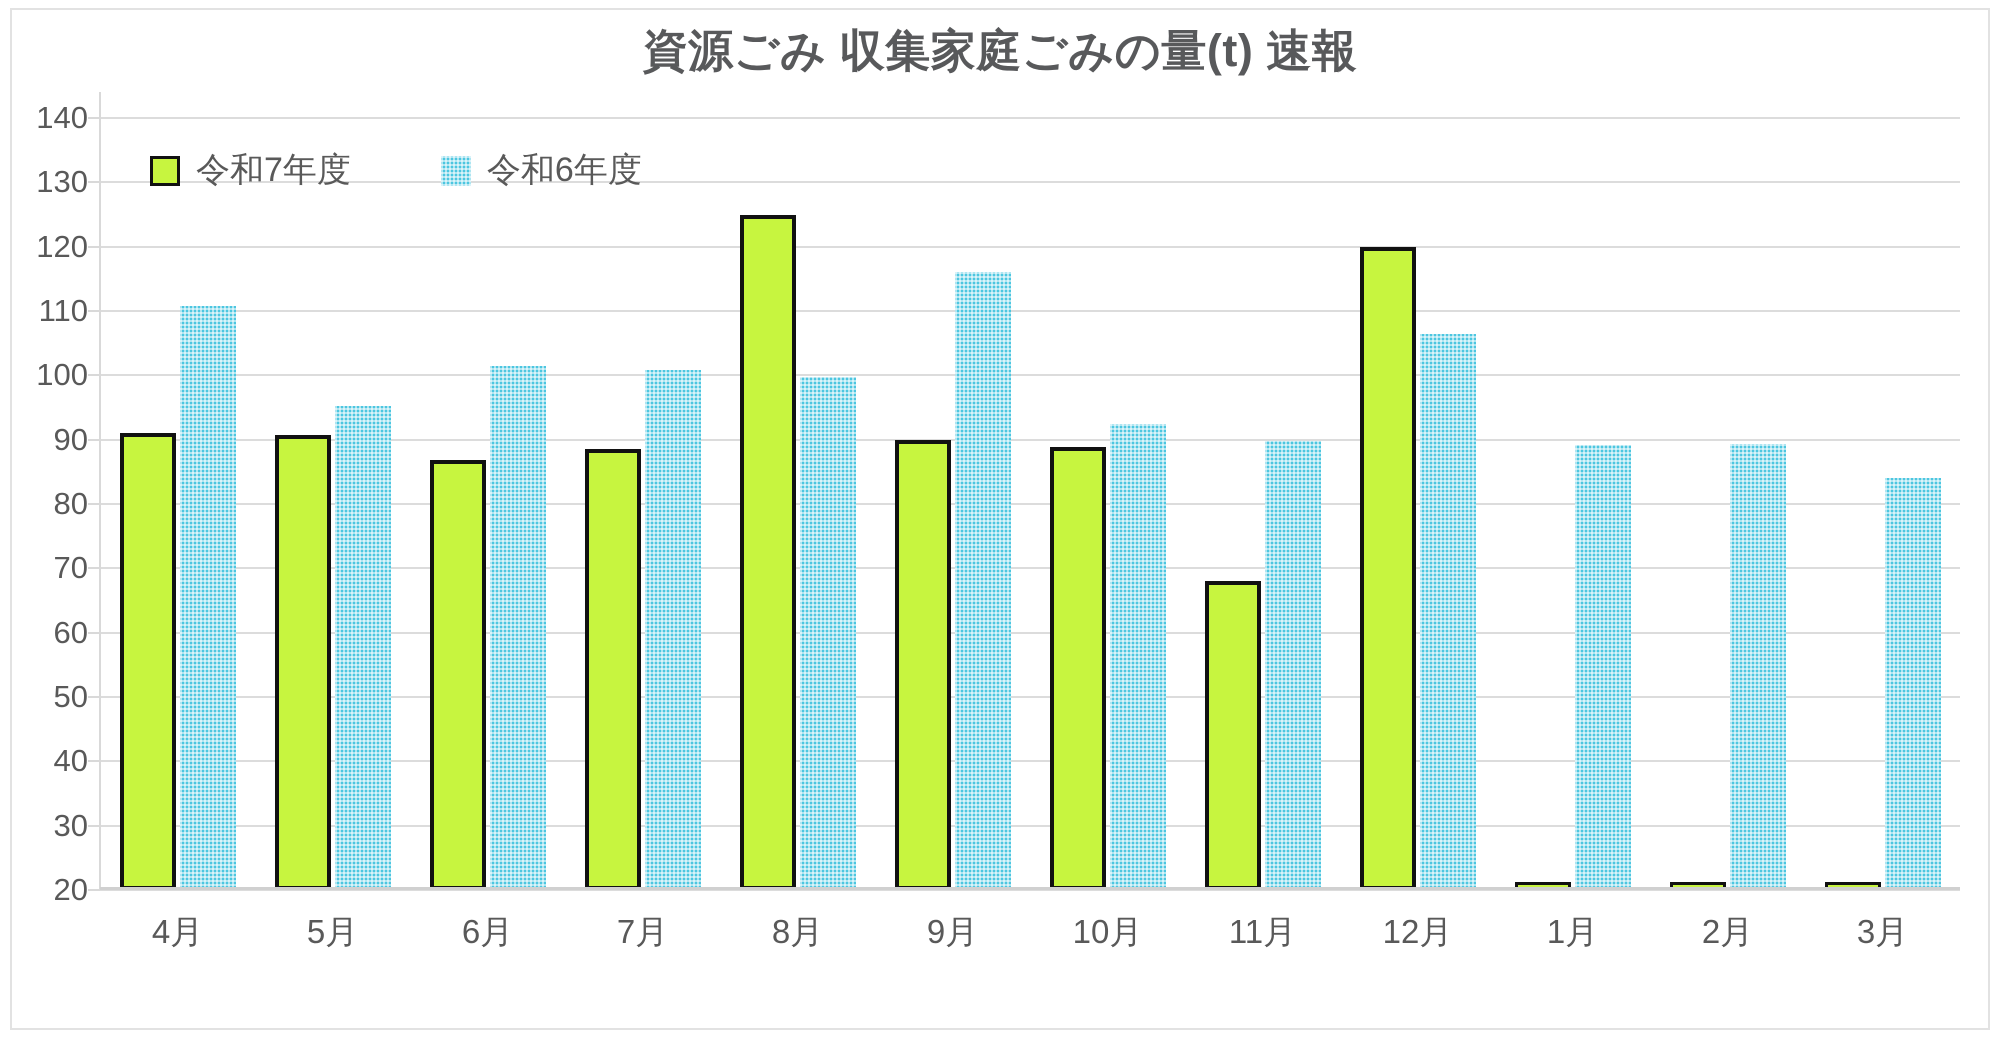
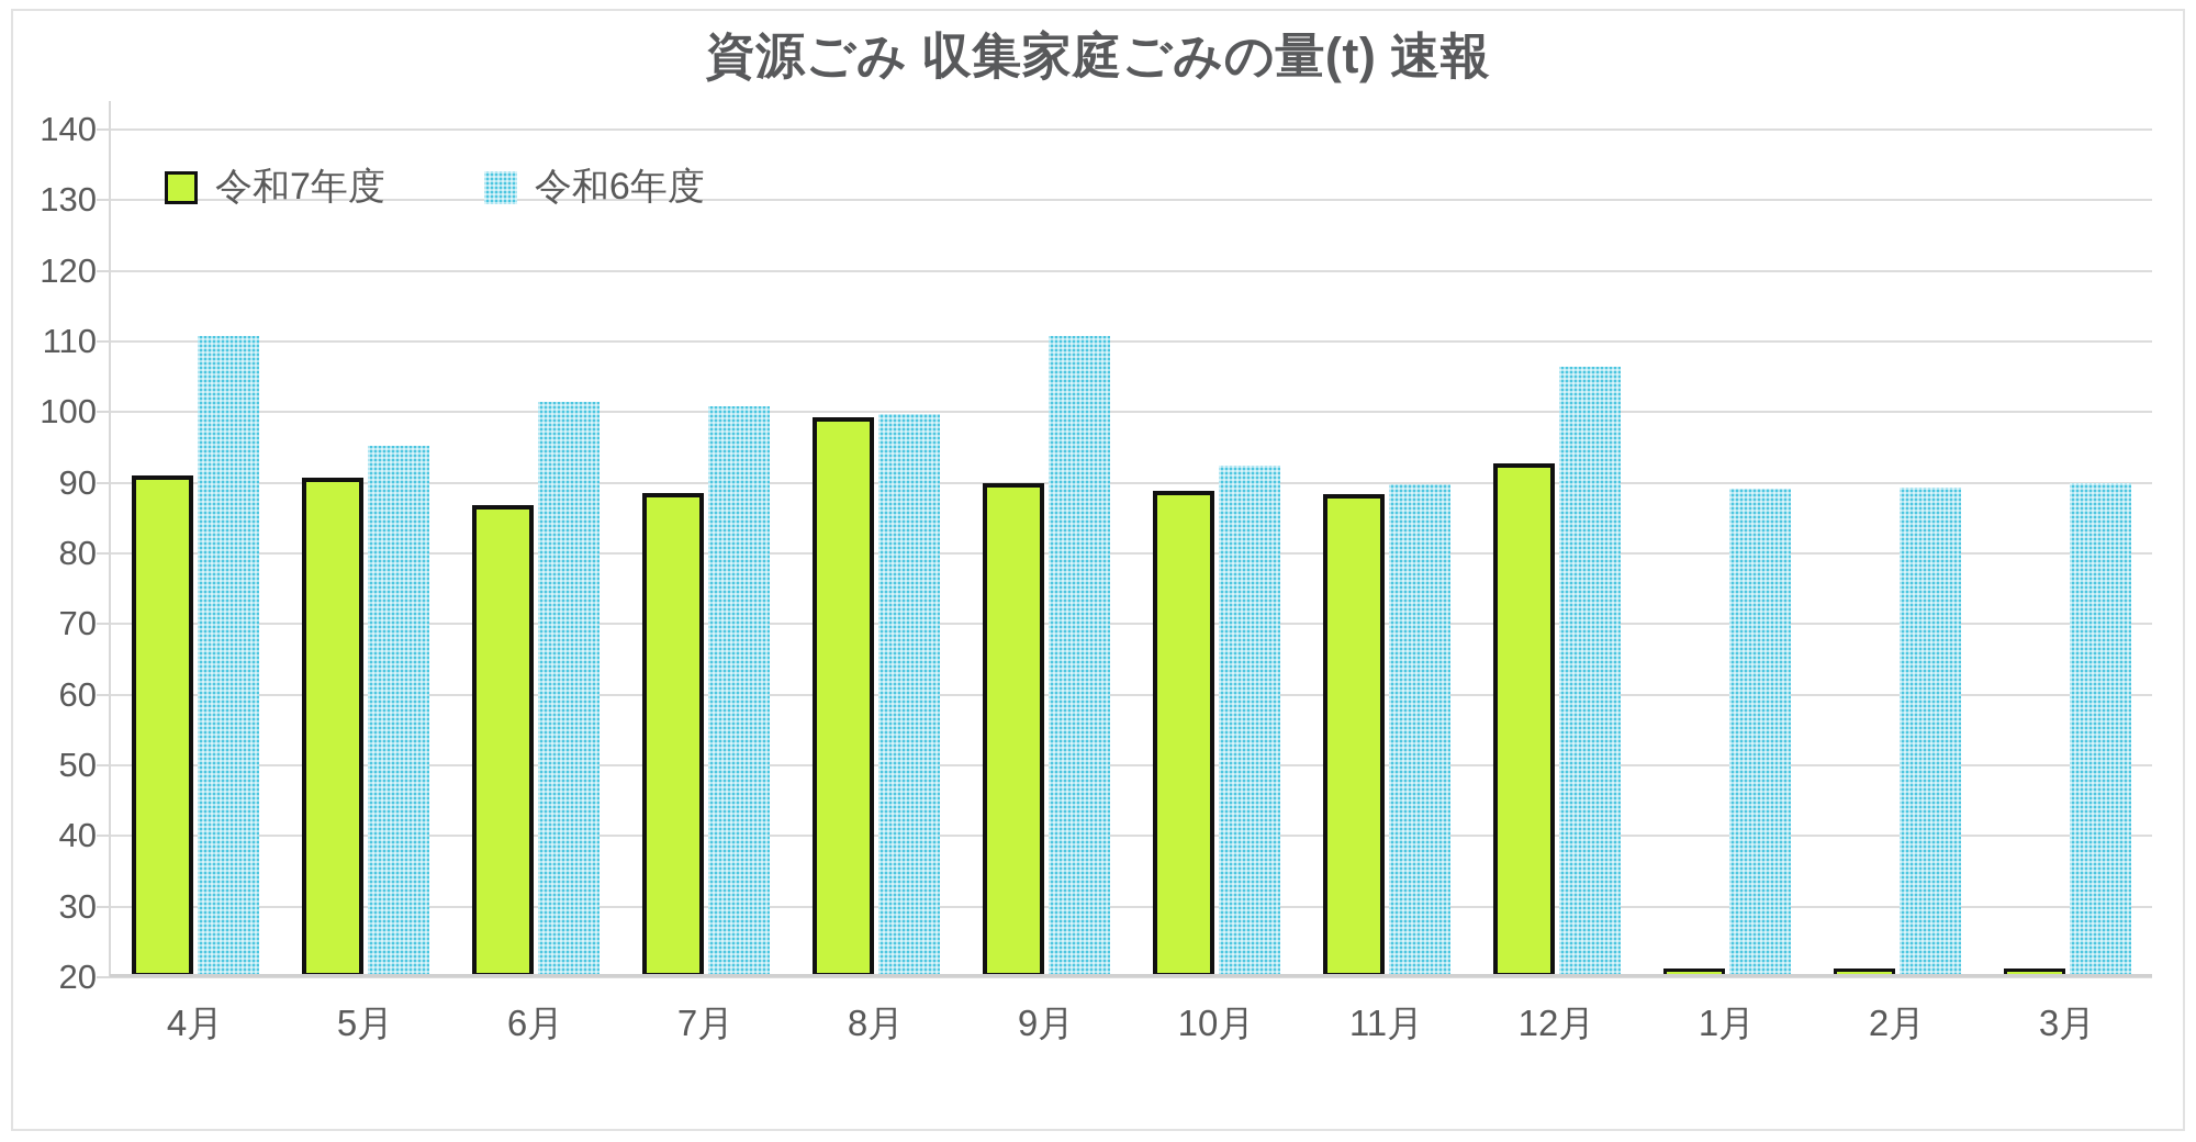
令和7年度/8月: 125 -> 99
令和6年度/9月: 116 -> 111
令和7年度/11月: 68 -> 88
令和7年度/12月: 120 -> 93
令和6年度/3月: 84 -> 90
